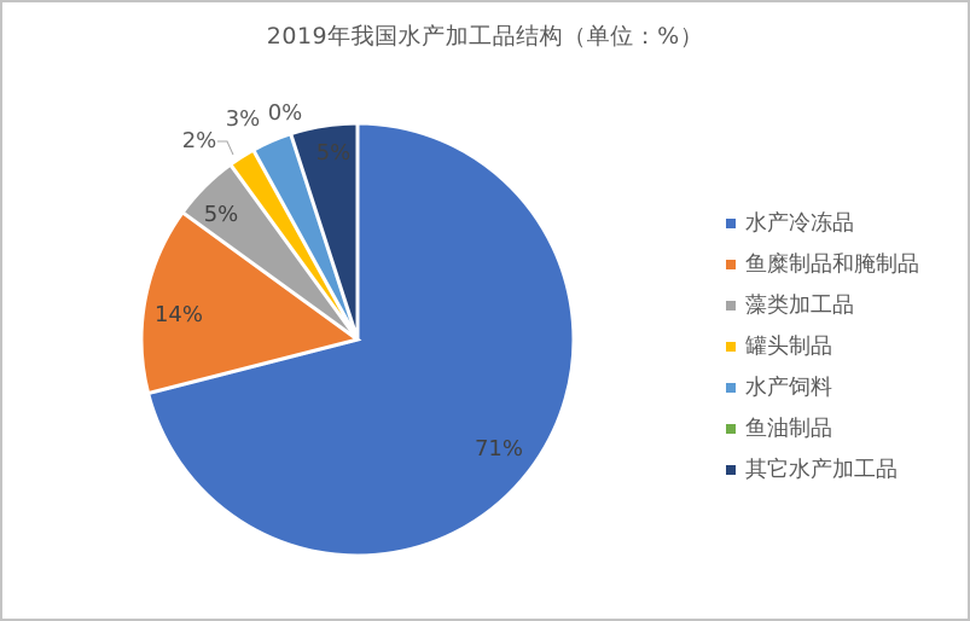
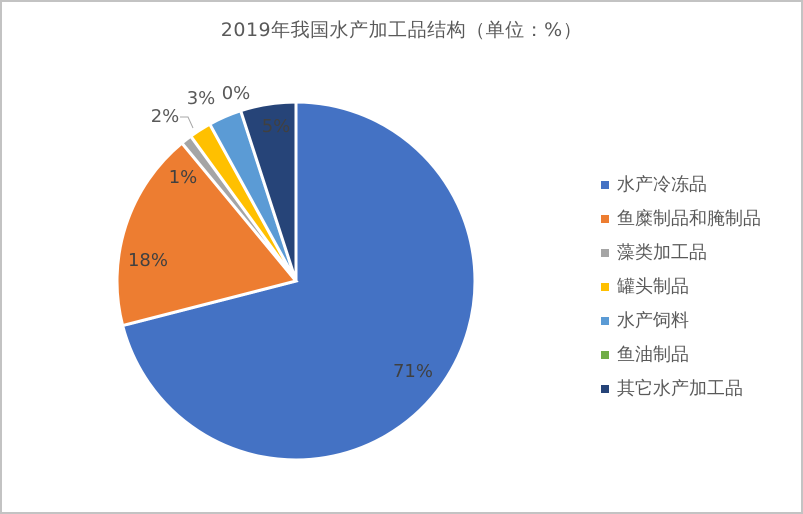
鱼糜制品和腌制品: 14% -> 18%
藻类加工品: 5% -> 1%
